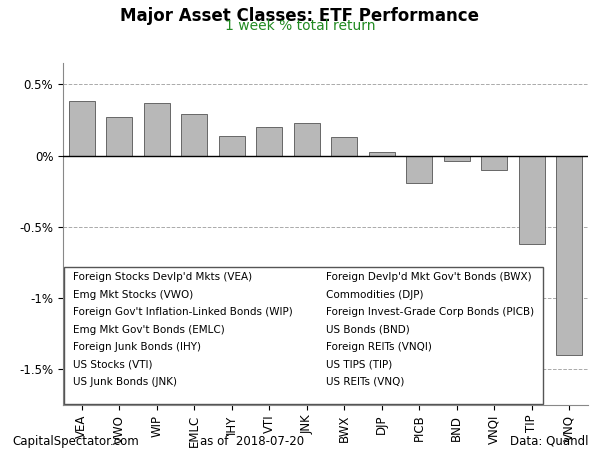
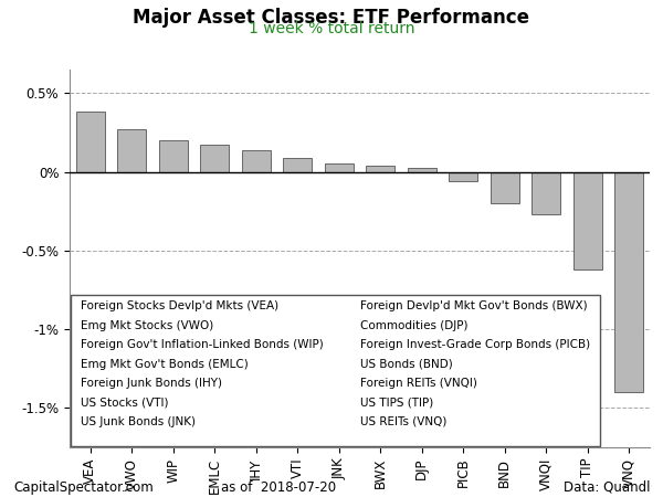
WIP: 0.37% -> 0.20%
EMLC: 0.29% -> 0.17%
VTI: 0.20% -> 0.09%
JNK: 0.23% -> 0.06%
BWX: 0.13% -> 0.04%
PICB: -0.19% -> -0.06%
BND: -0.04% -> -0.20%
VNQI: -0.10% -> -0.27%
